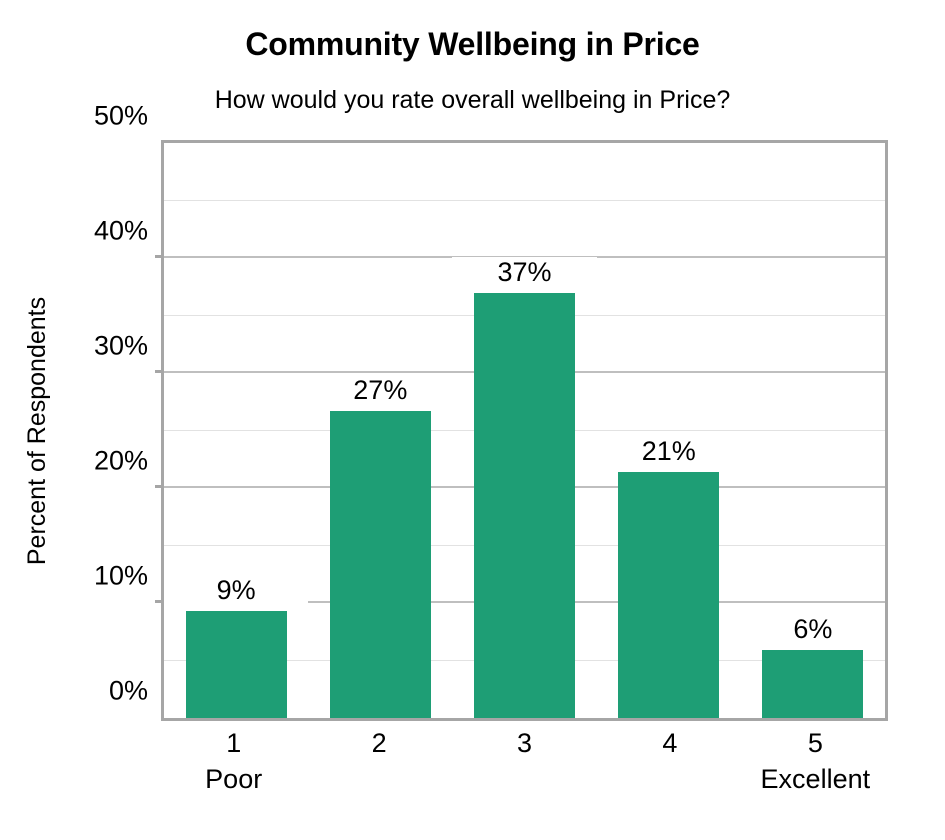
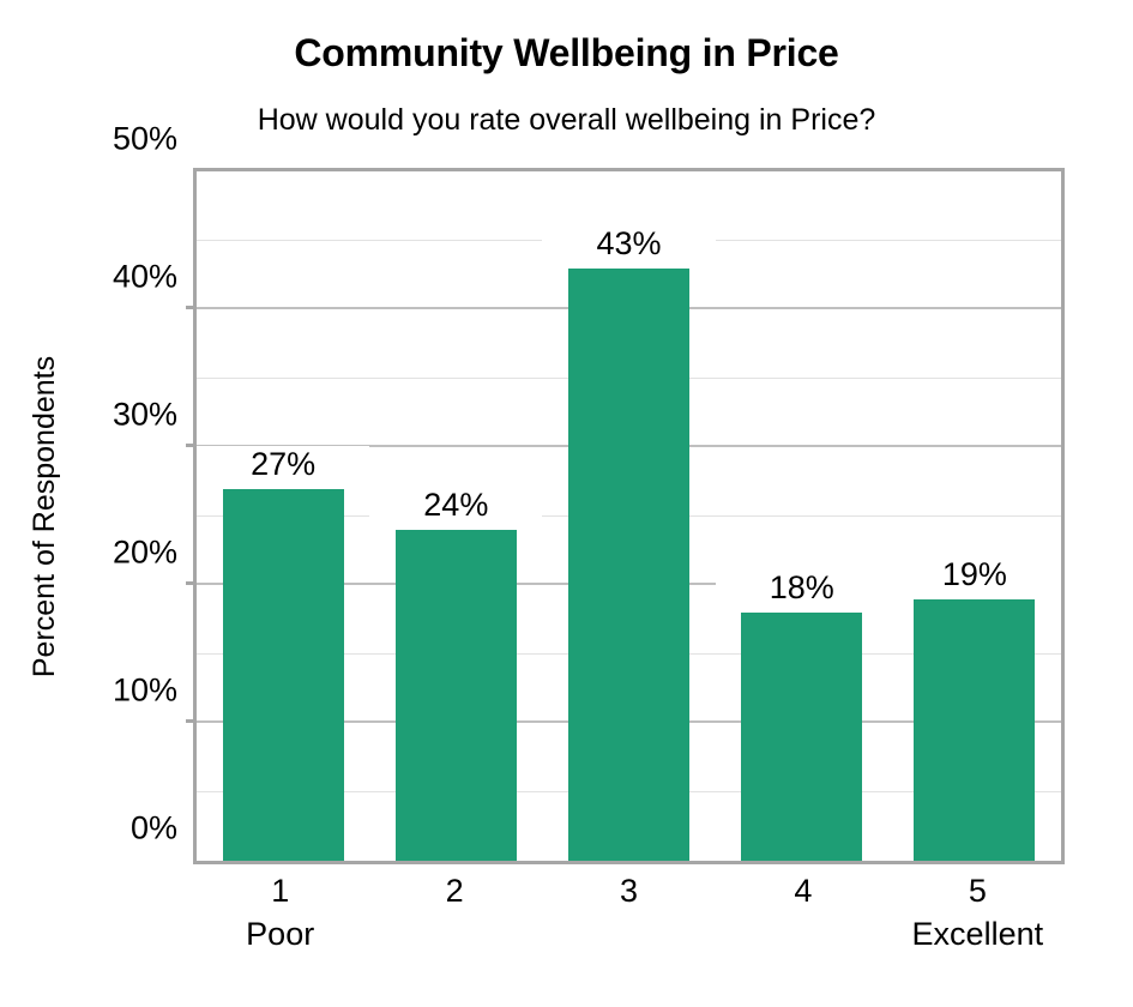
1: 9% -> 27%
2: 27% -> 24%
3: 37% -> 43%
4: 21% -> 18%
5: 6% -> 19%
